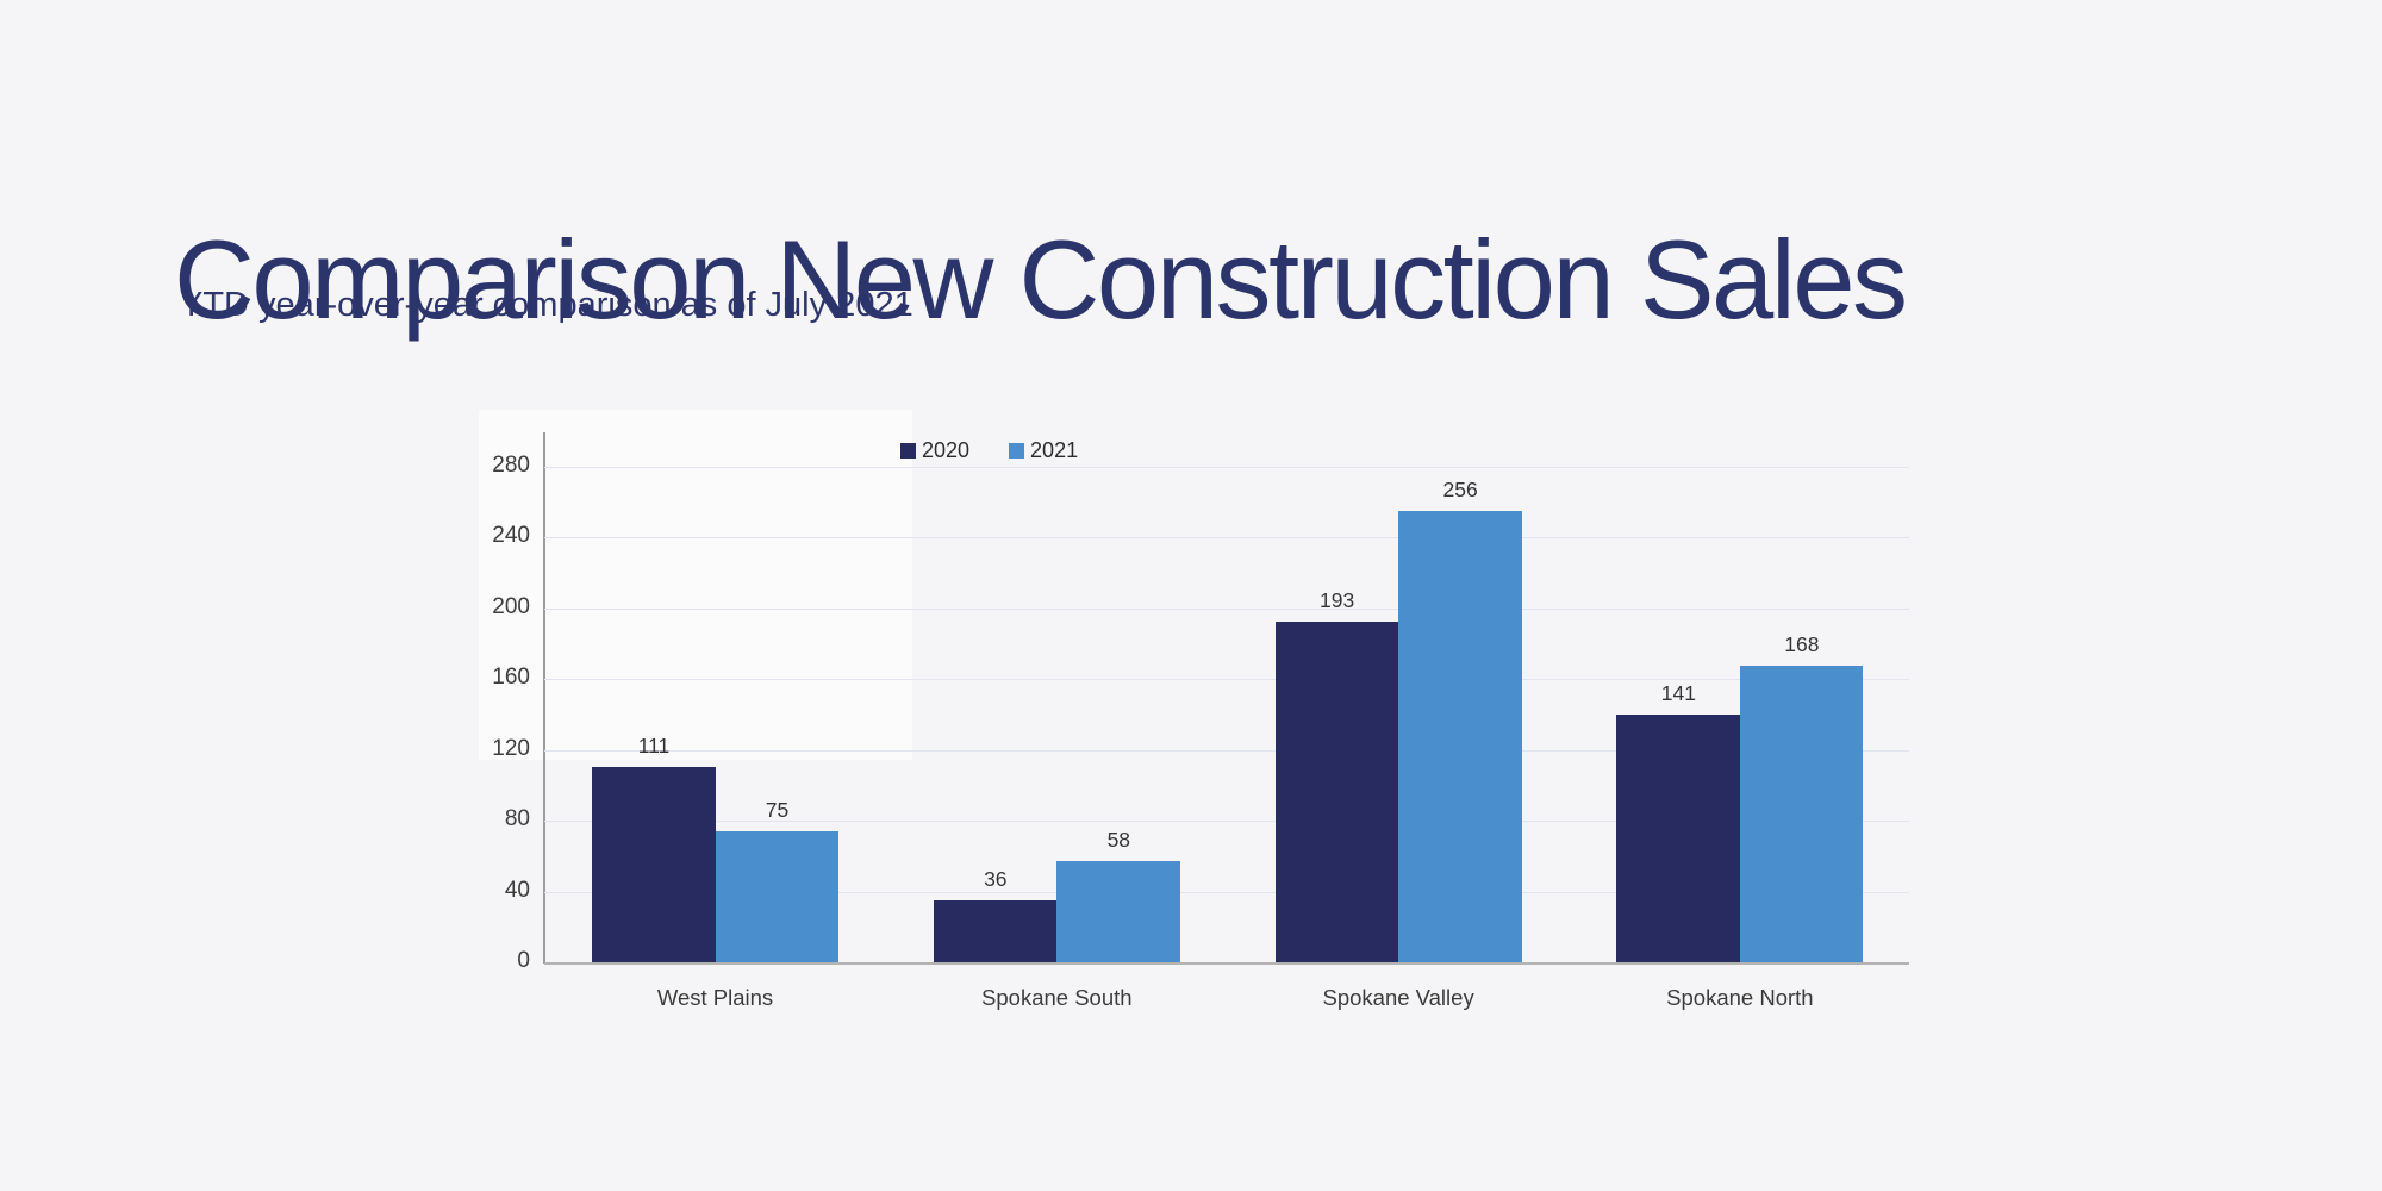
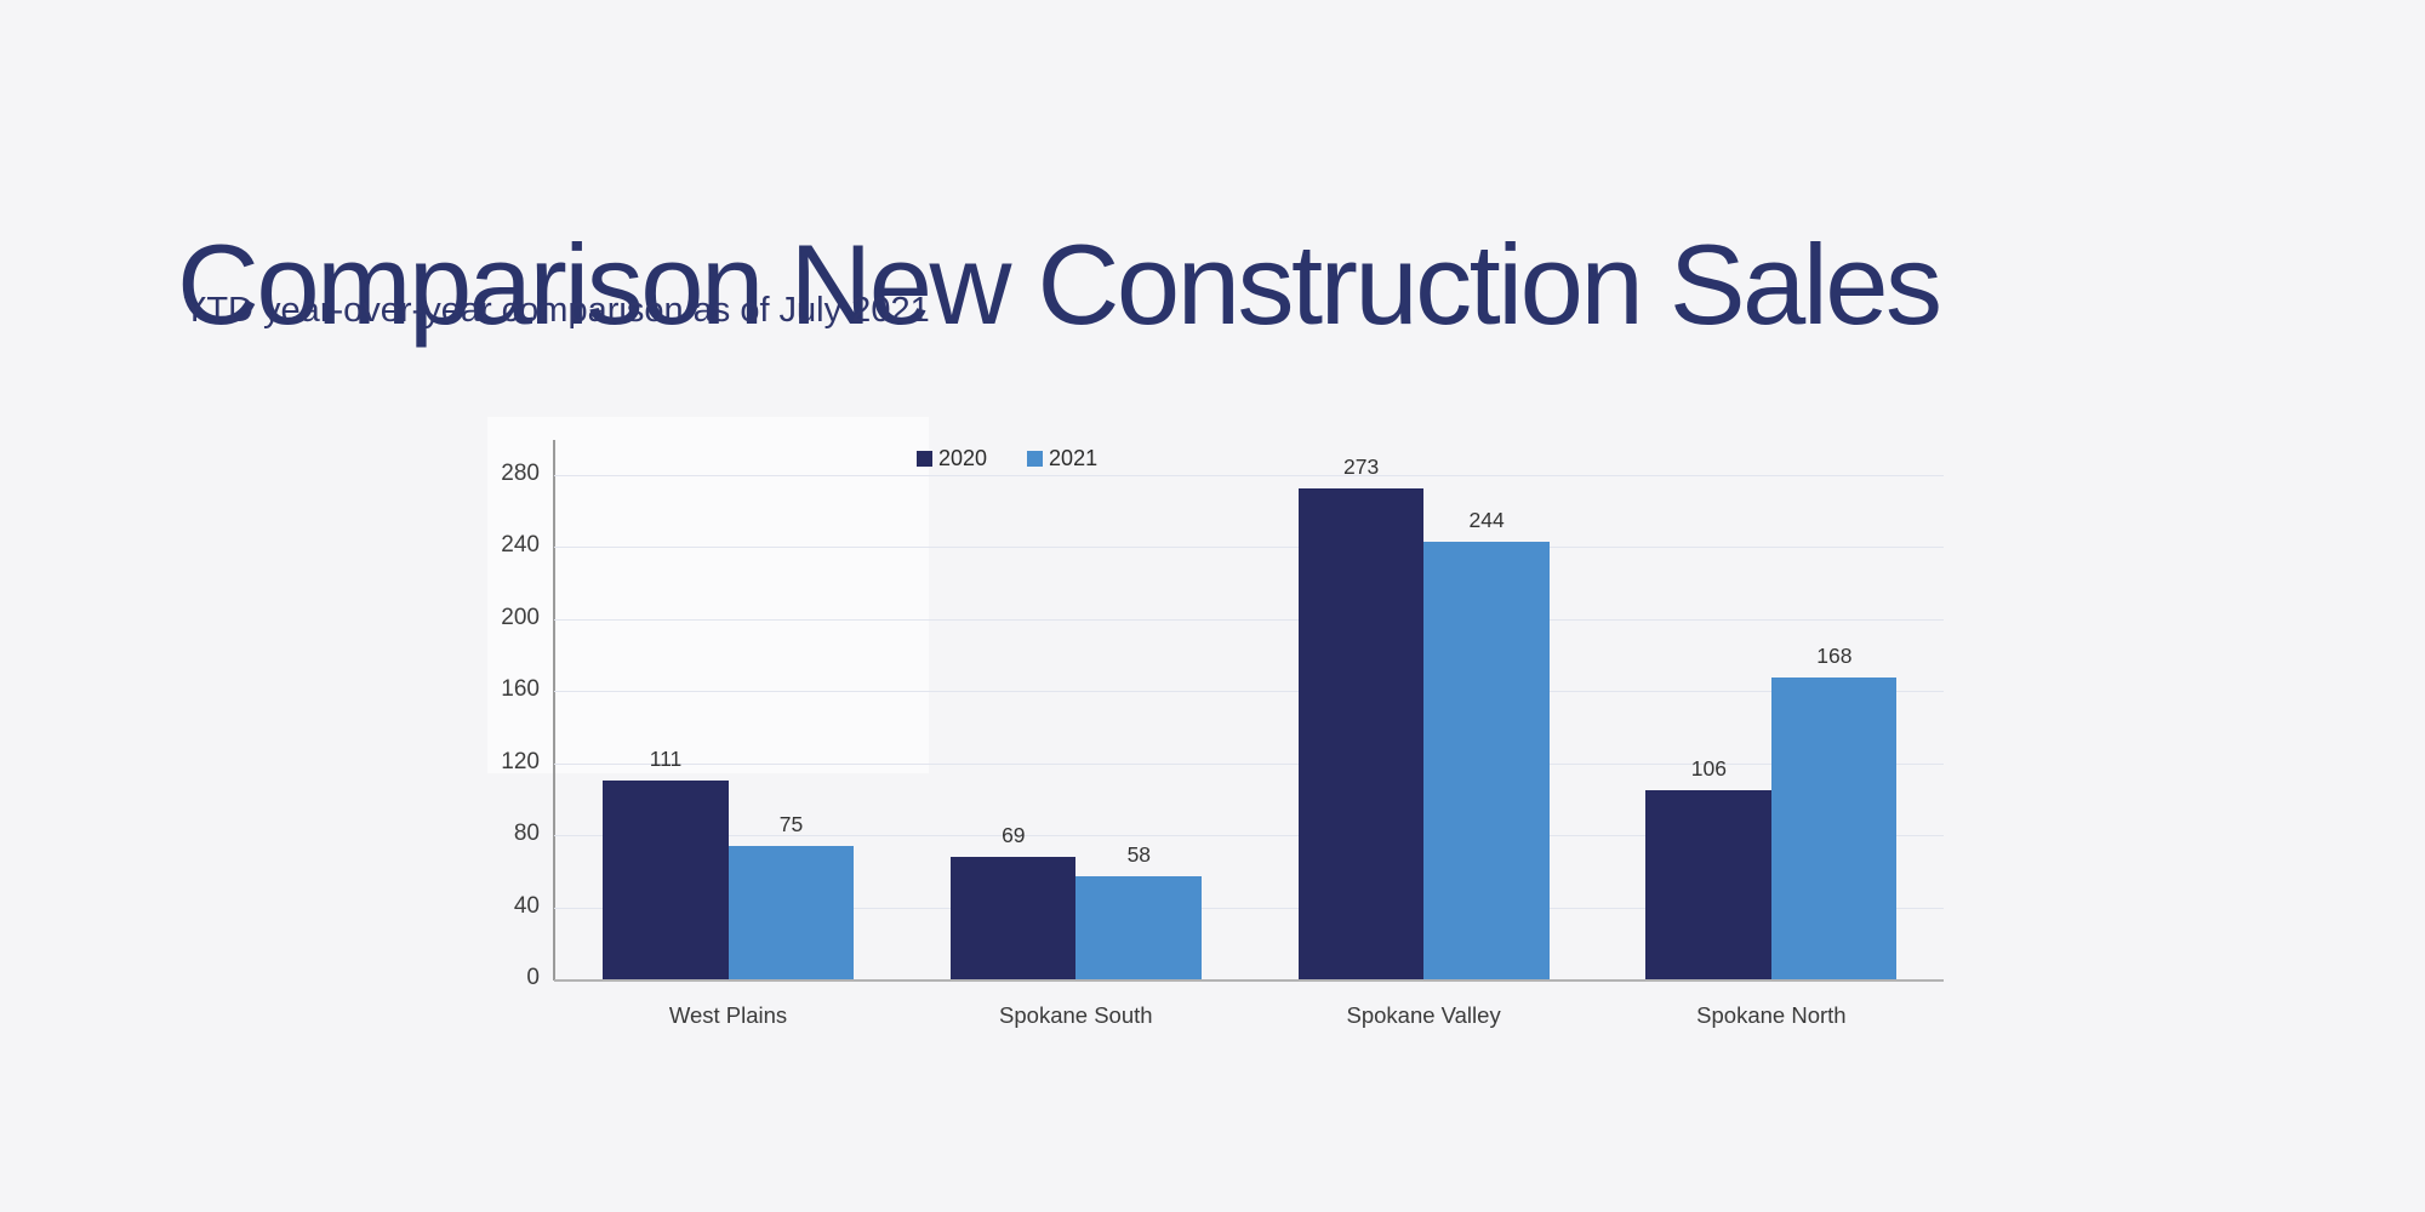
2020/Spokane South: 36 -> 69
2020/Spokane Valley: 193 -> 273
2021/Spokane Valley: 256 -> 244
2020/Spokane North: 141 -> 106
